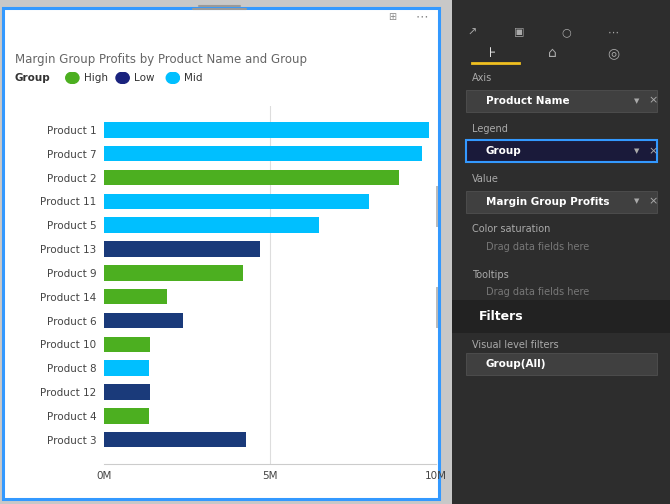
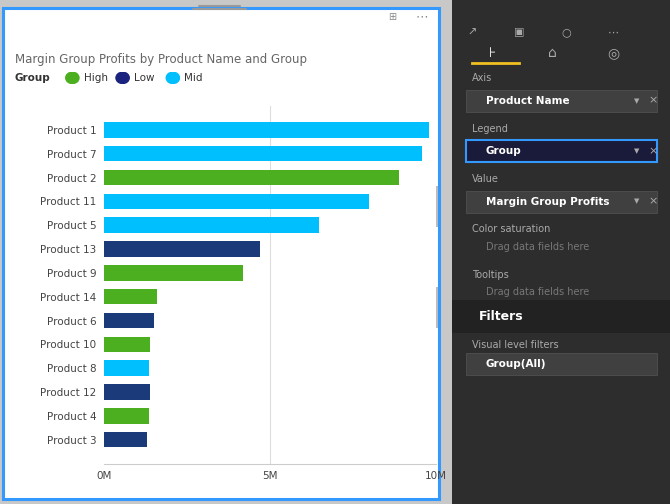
Product 14: 1.90M -> 1.60M
Product 6: 2.40M -> 1.50M
Product 3: 4.30M -> 1.30M
